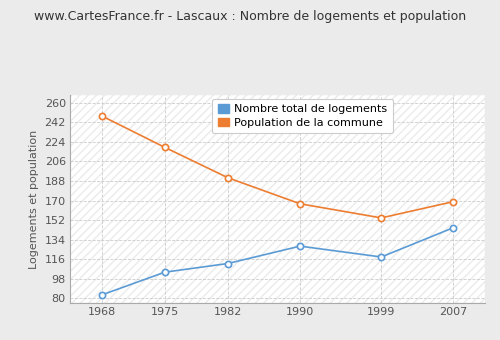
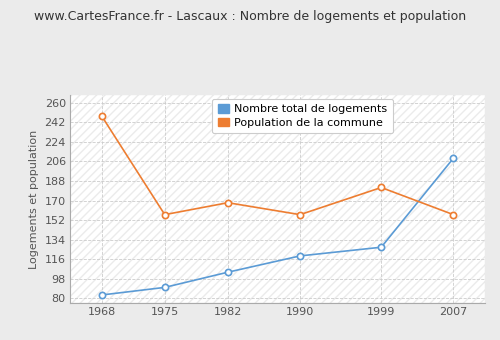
Nombre total de logements/1975: 104 -> 90
Population de la commune/1975: 219 -> 157
Nombre total de logements/1982: 112 -> 104
Population de la commune/1982: 191 -> 168
Nombre total de logements/1990: 128 -> 119
Population de la commune/1990: 167 -> 157
Nombre total de logements/1999: 118 -> 127
Population de la commune/1999: 154 -> 182
Nombre total de logements/2007: 145 -> 209
Population de la commune/2007: 169 -> 157
